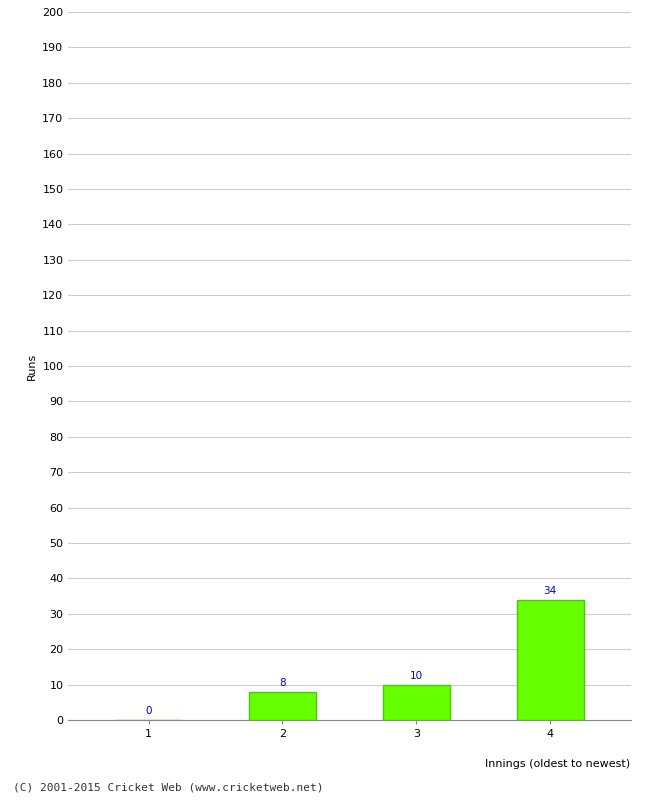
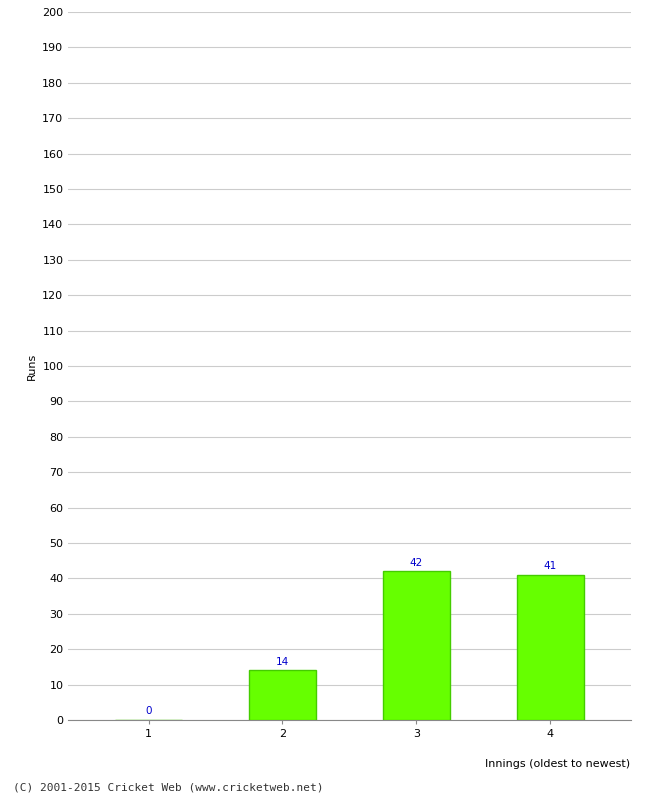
2: 8 -> 14
3: 10 -> 42
4: 34 -> 41
